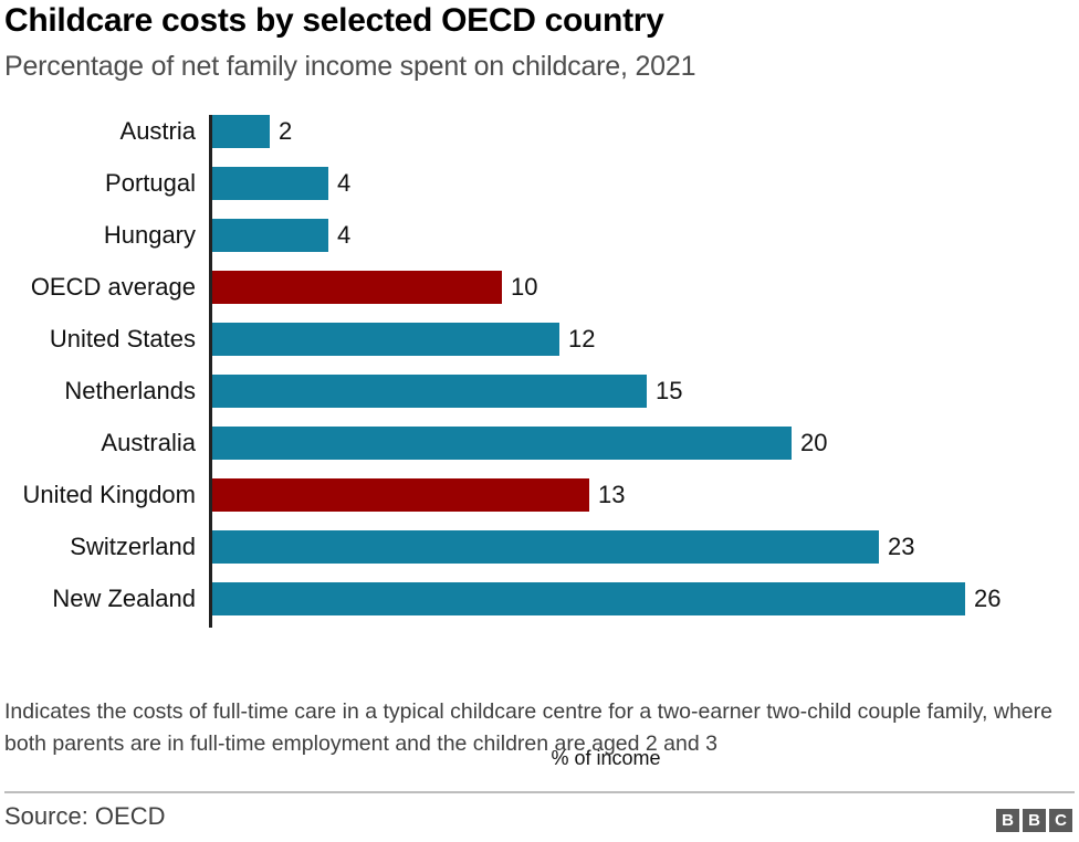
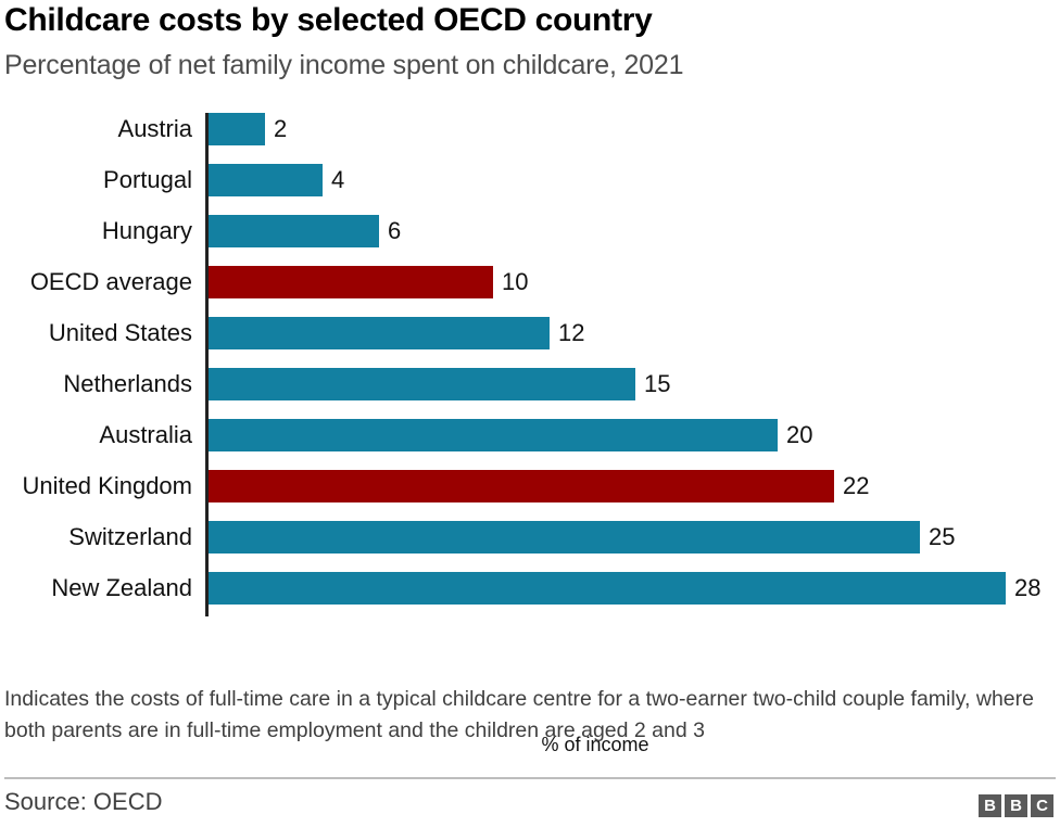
Hungary: 4 -> 6
United Kingdom: 13 -> 22
Switzerland: 23 -> 25
New Zealand: 26 -> 28
